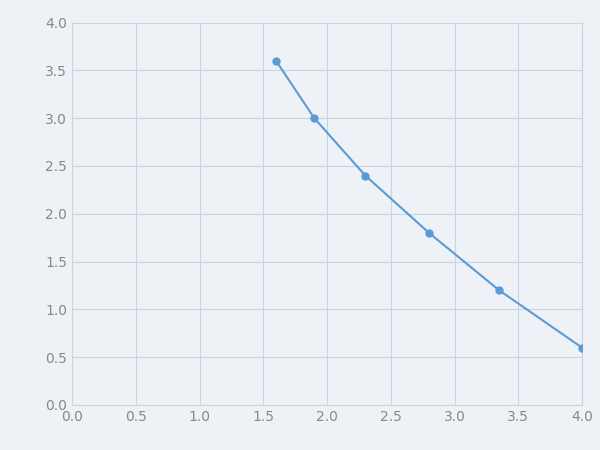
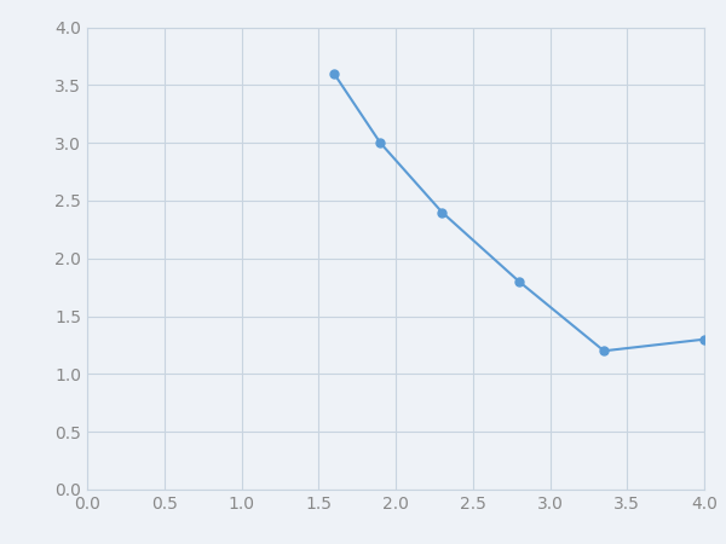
4.0: 0.6 -> 1.3
